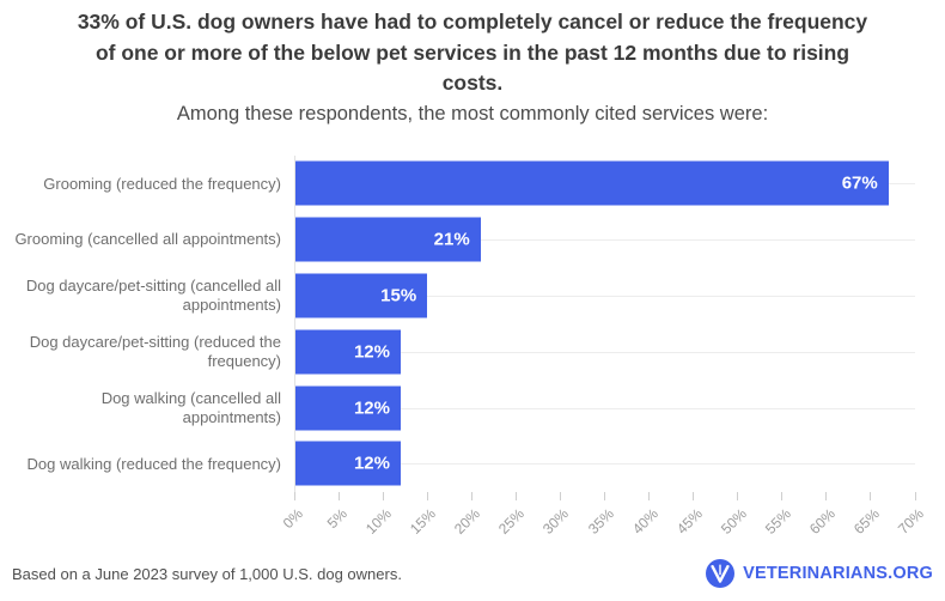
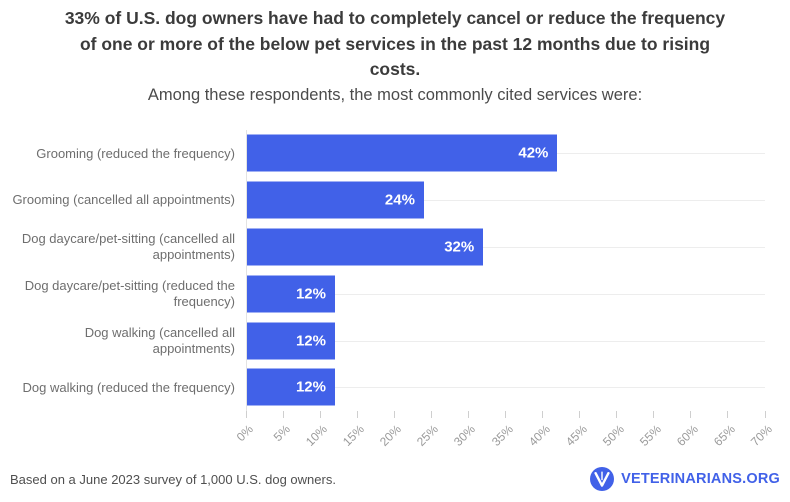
Grooming (reduced the frequency): 67% -> 42%
Grooming (cancelled all appointments): 21% -> 24%
Dog daycare/pet-sitting (cancelled all appointments): 15% -> 32%
